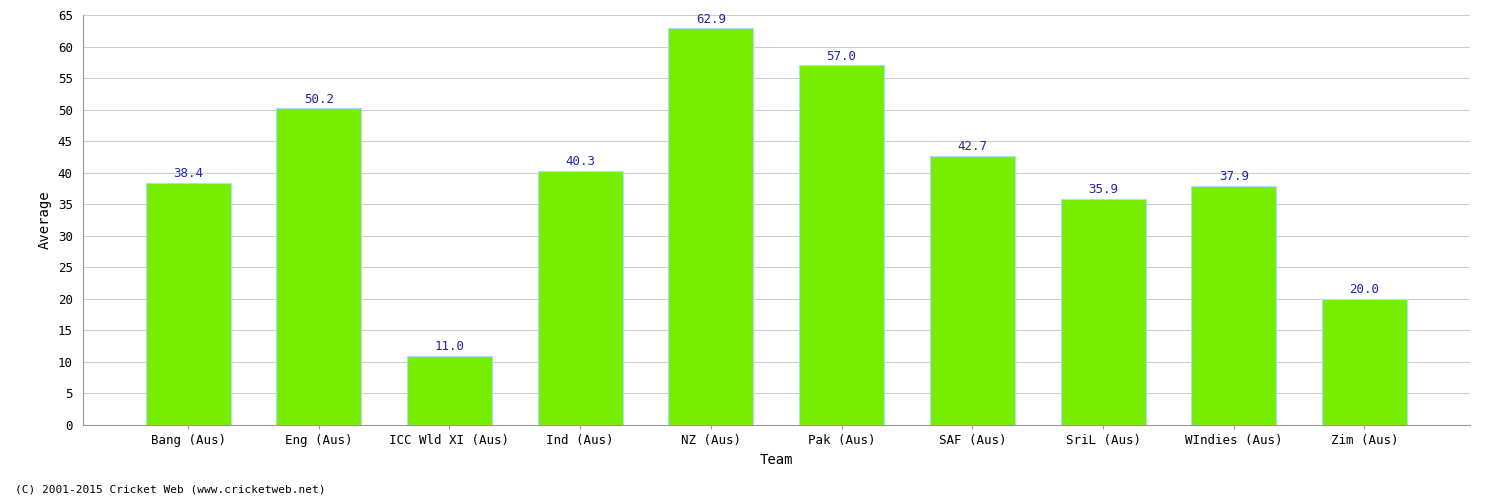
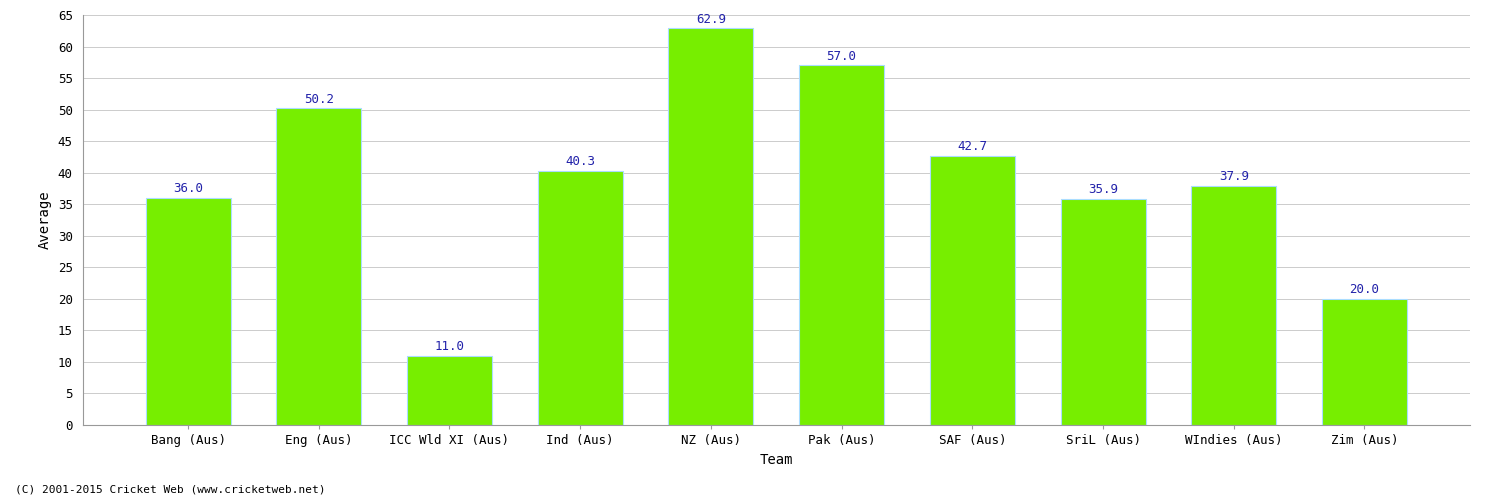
Bang (Aus): 38.4 -> 36.0
